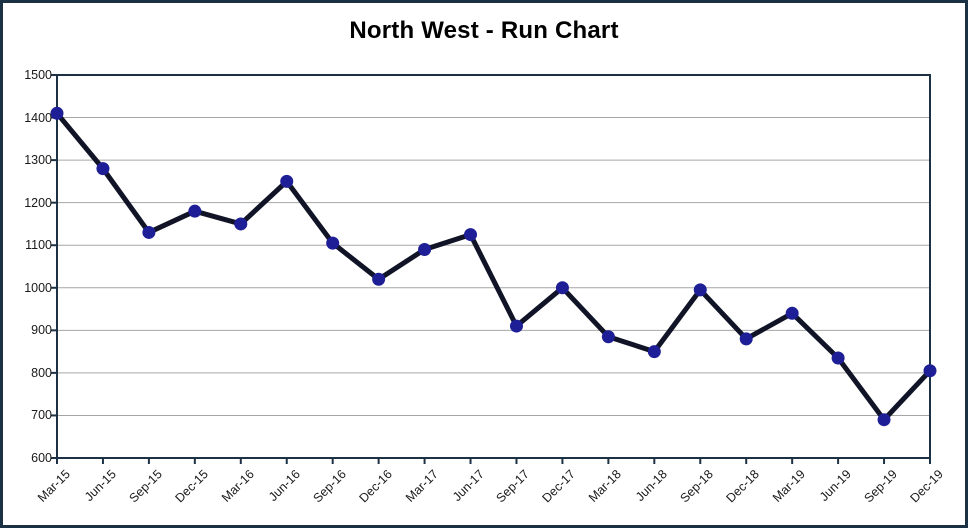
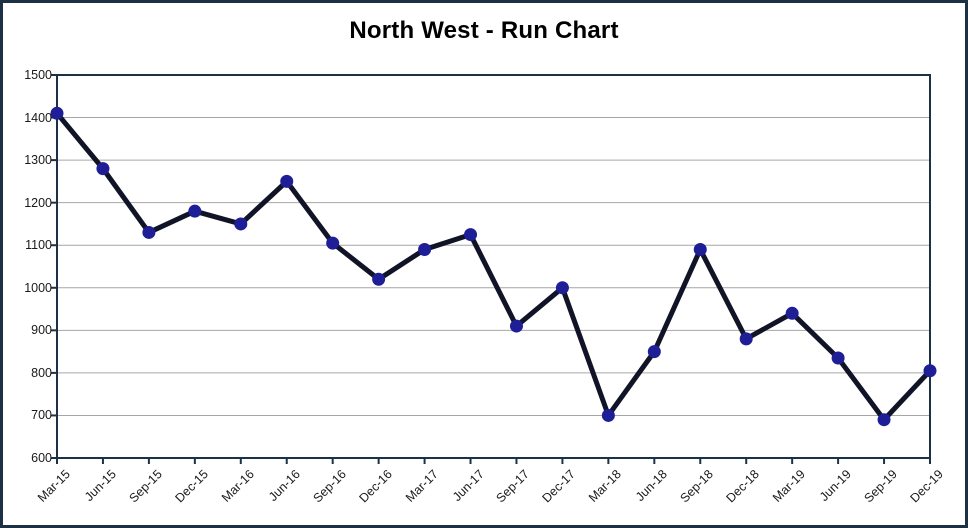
Mar-18: 880 -> 700
Sep-18: 1000 -> 1090
